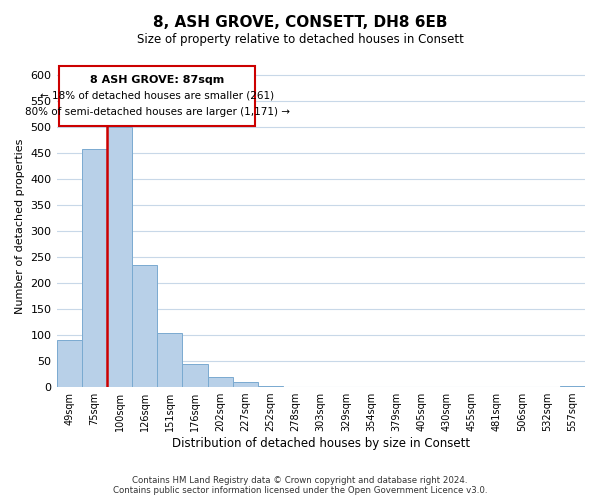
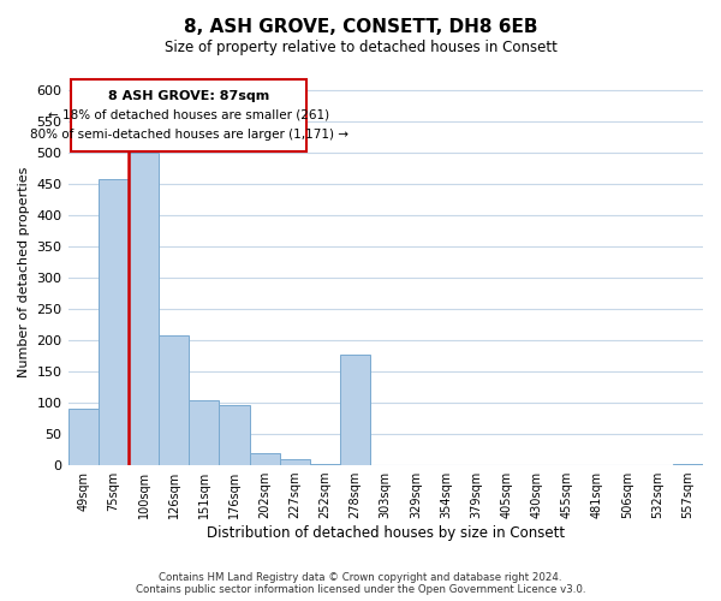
126sqm: 235 -> 208
176sqm: 45 -> 96
278sqm: 1 -> 178
